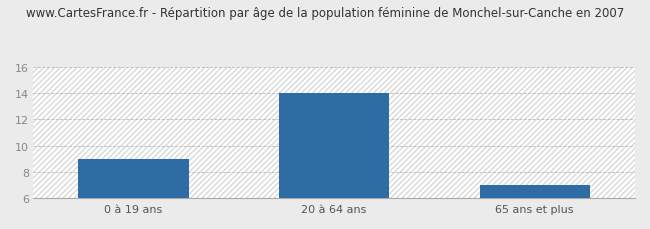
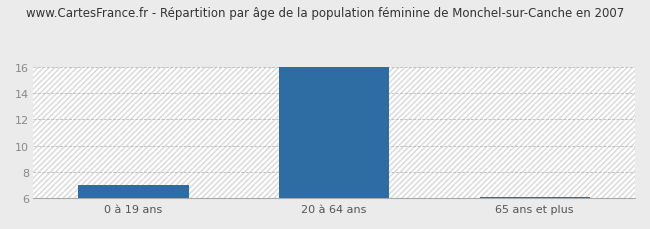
0 à 19 ans: 9.0 -> 7.0
20 à 64 ans: 14.0 -> 16.0
65 ans et plus: 7.0 -> 6.1
